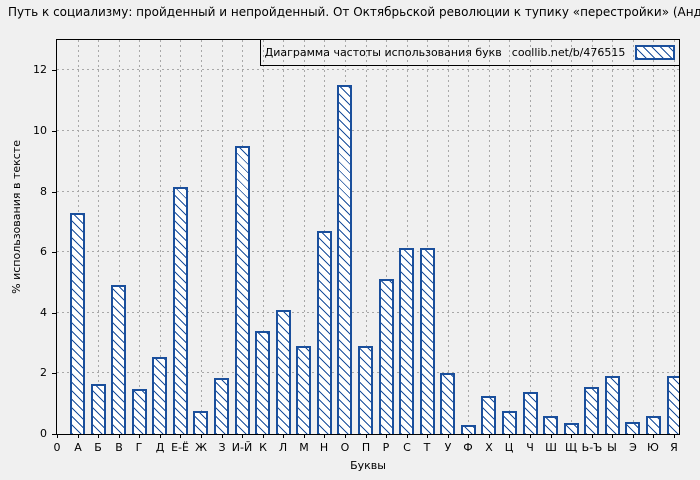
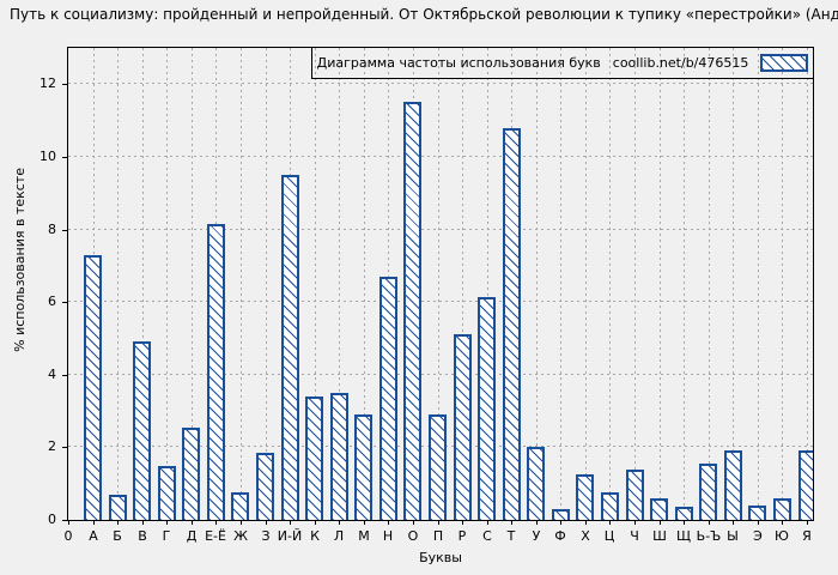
Б: 1.6 -> 0.7
Л: 4.1 -> 3.5
Т: 6.2 -> 10.8
